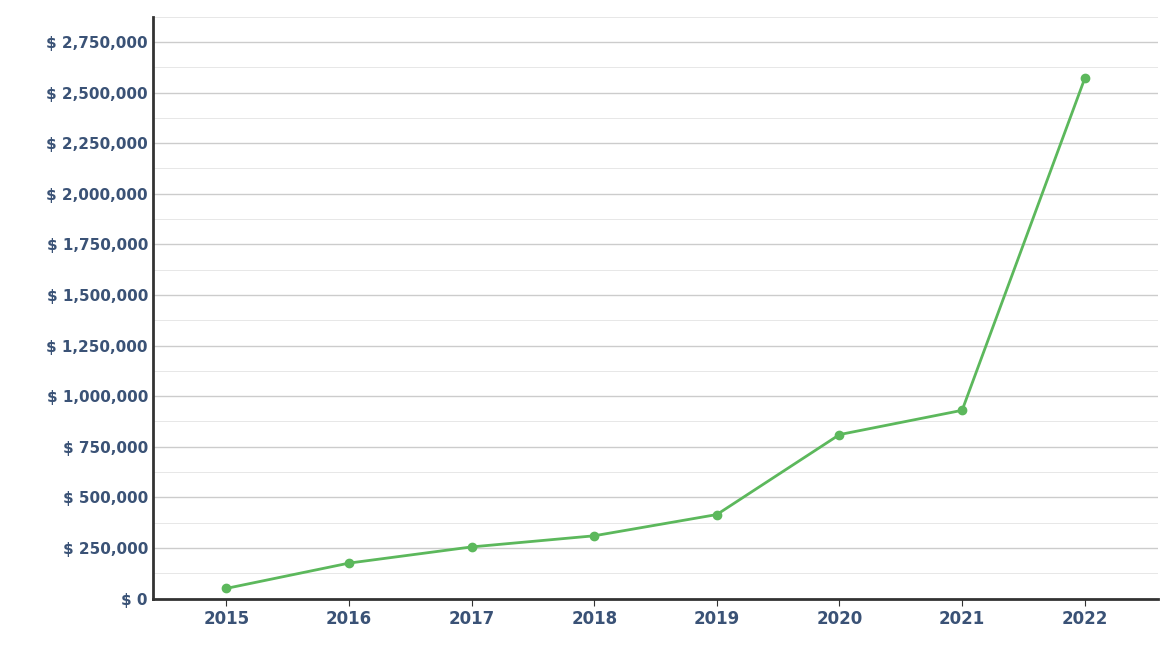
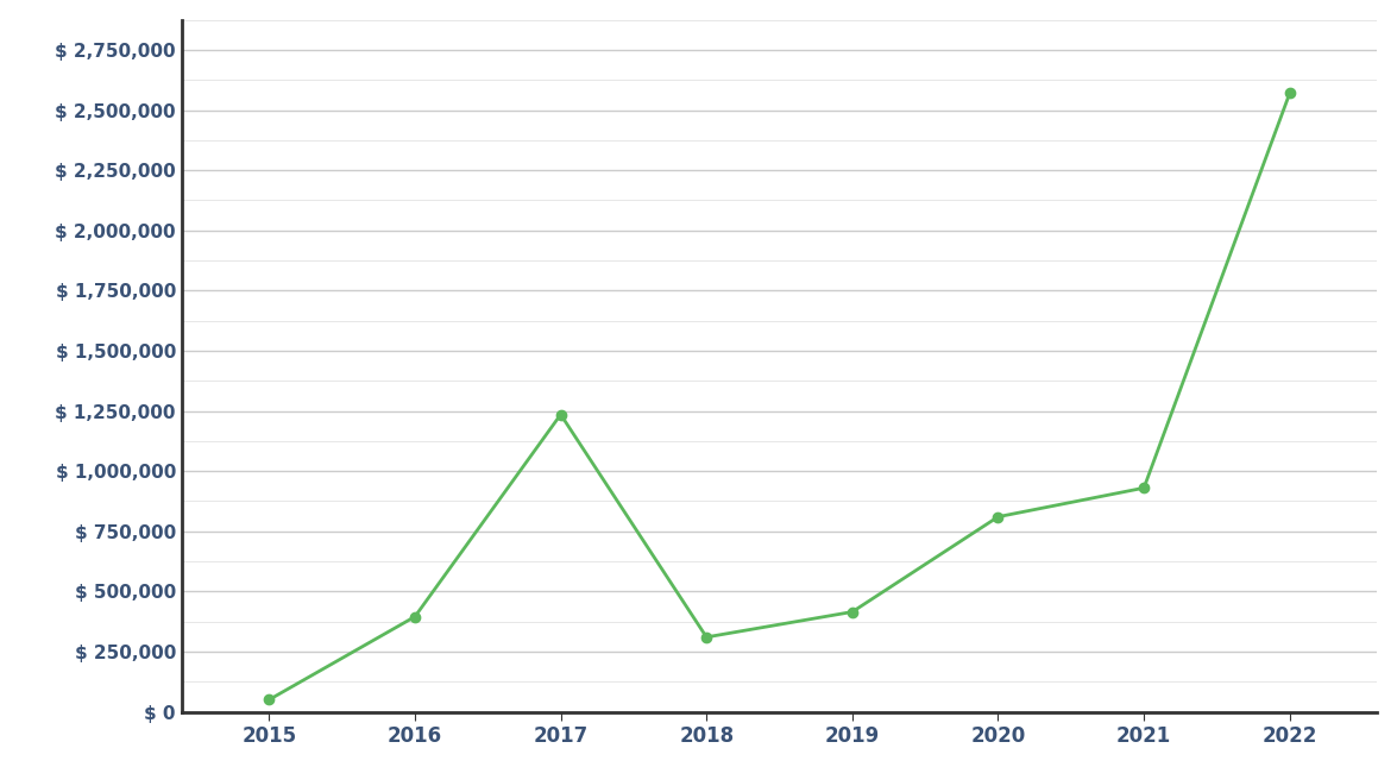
2016: $ 175,000 -> $ 395,000
2017: $ 255,000 -> $ 1,235,000
